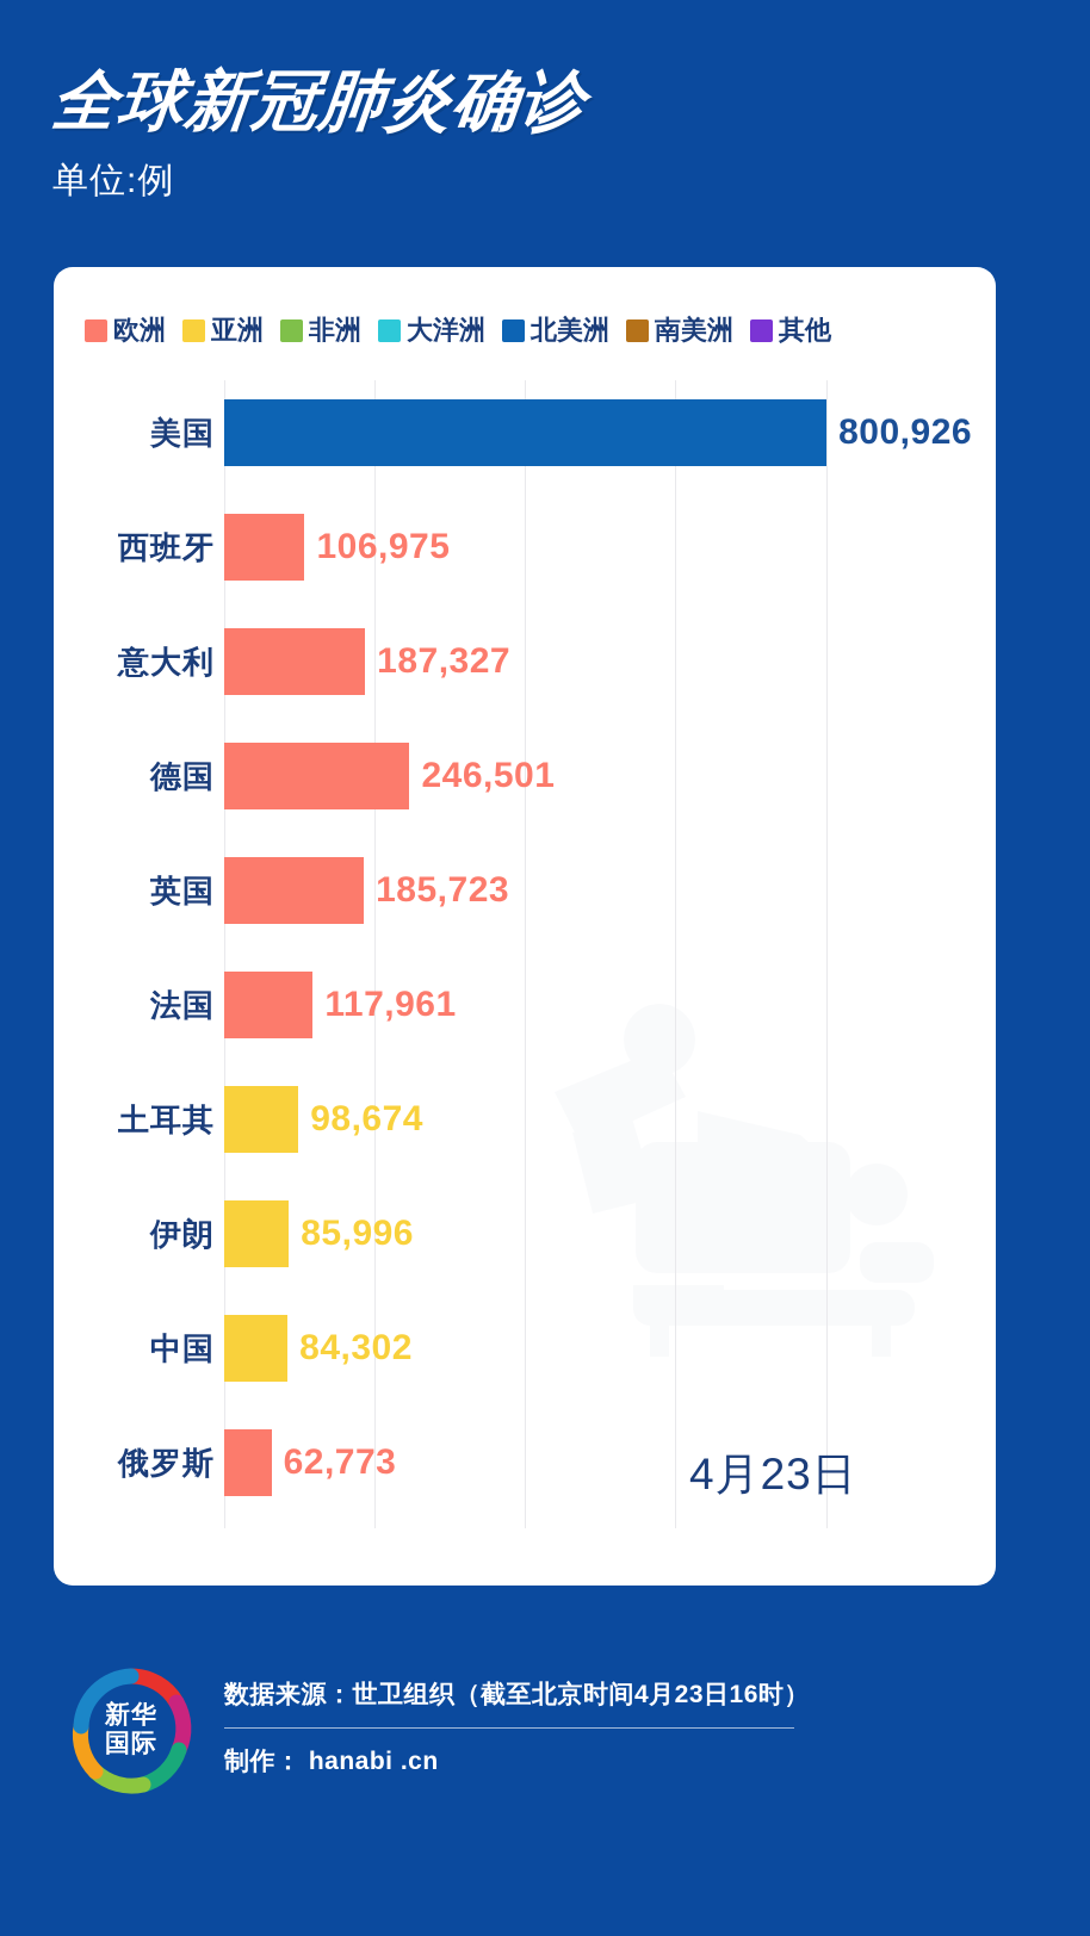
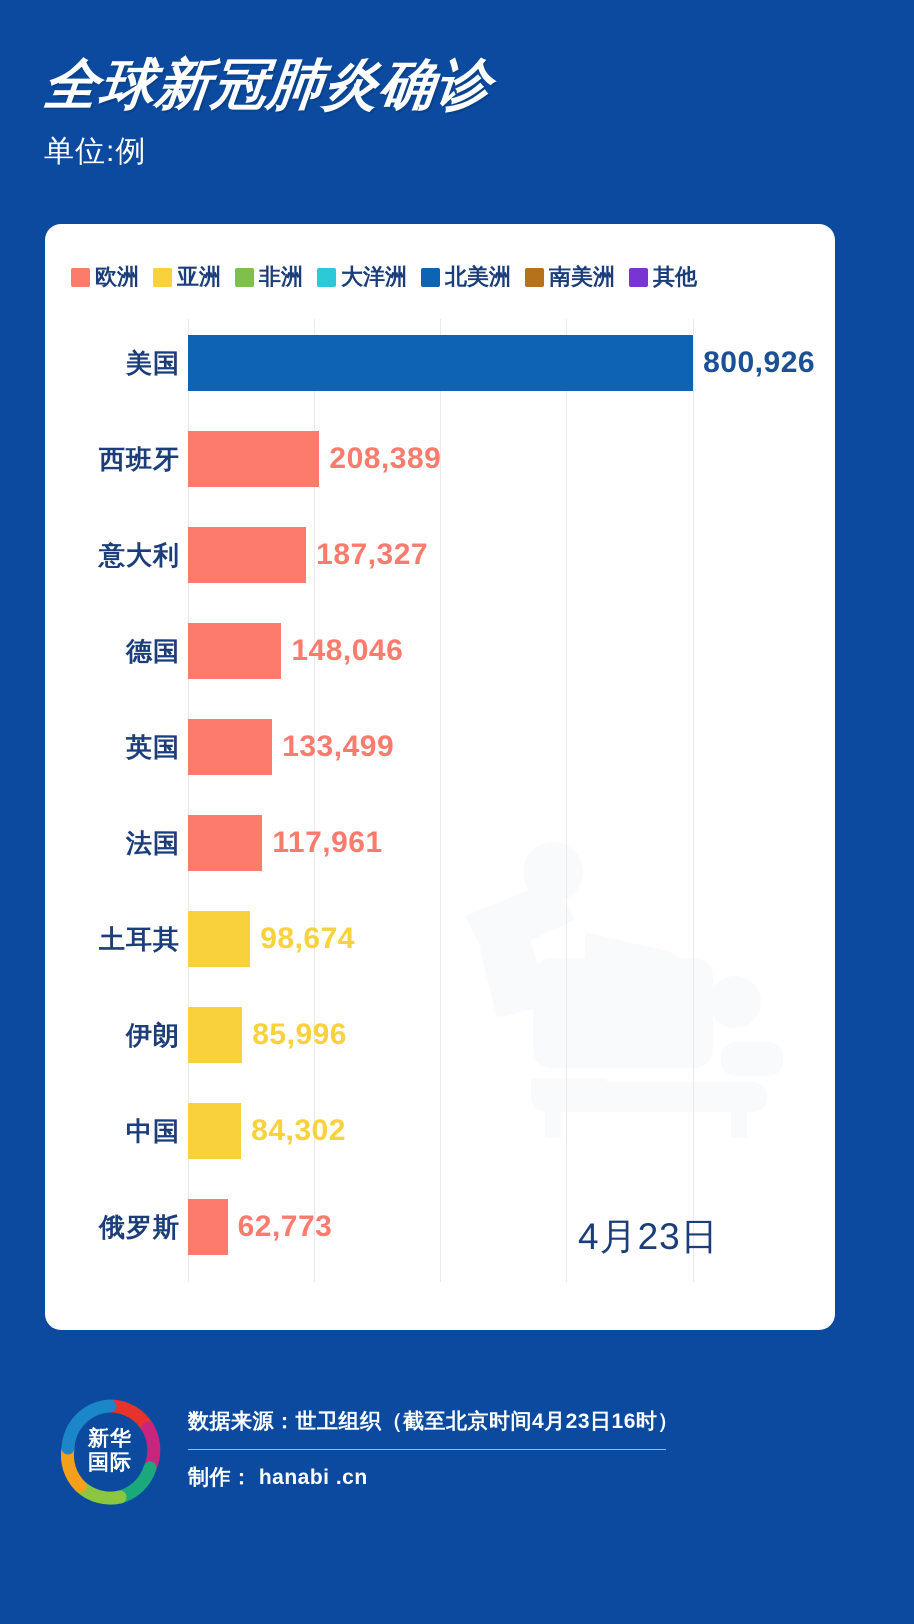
西班牙: 106,975 -> 208,389
德国: 246,501 -> 148,046
英国: 185,723 -> 133,499
